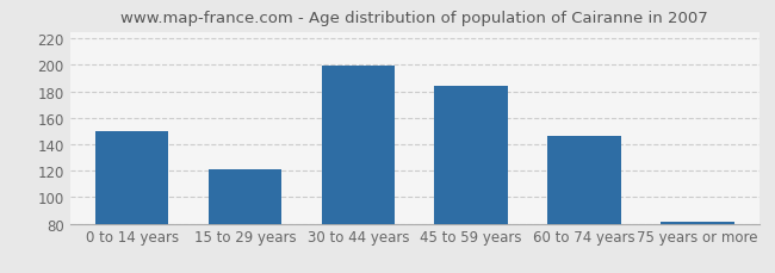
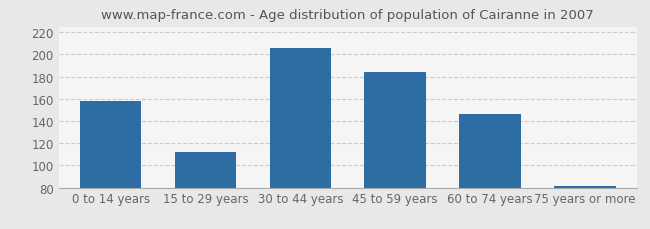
0 to 14 years: 150 -> 158
15 to 29 years: 121 -> 112
30 to 44 years: 199 -> 206
